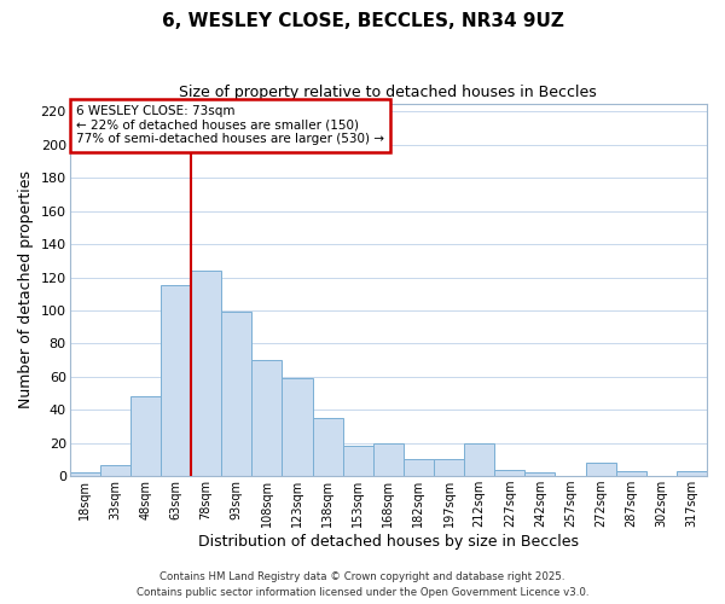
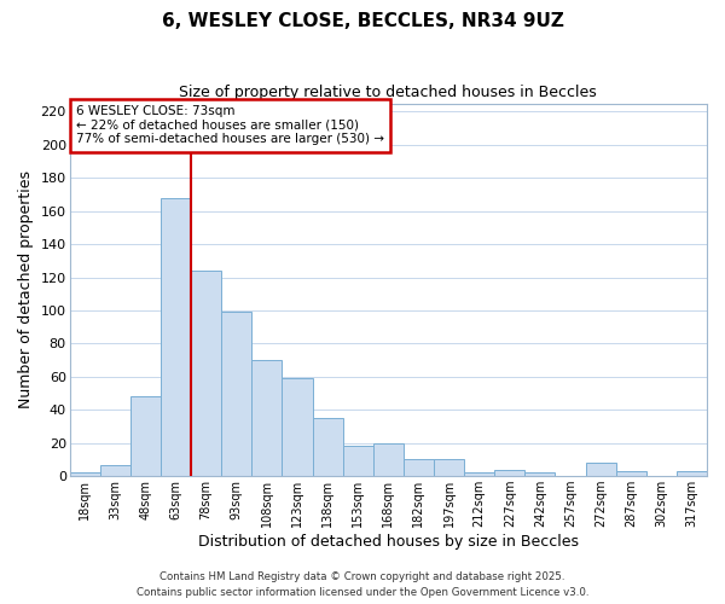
63sqm: 115 -> 168
212sqm: 20 -> 2
